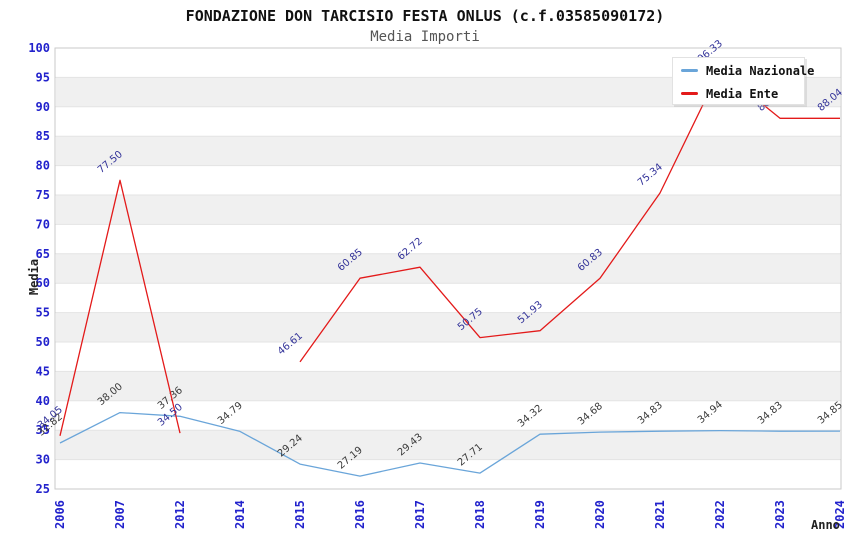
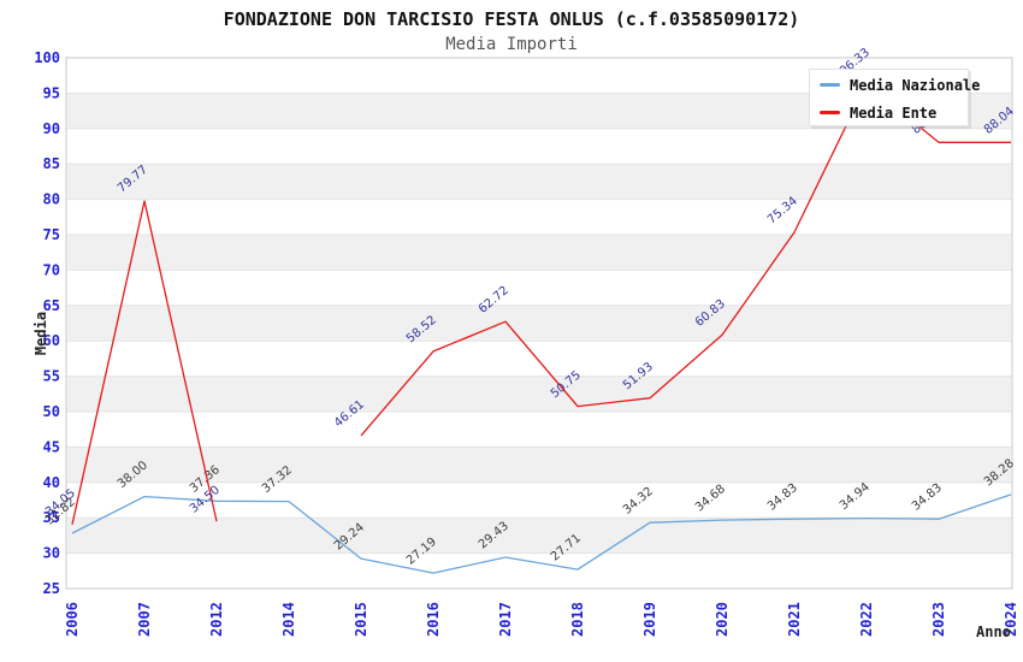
Media Ente/2007: 77.50 -> 79.77
Media Nazionale/2014: 34.79 -> 37.32
Media Ente/2016: 60.85 -> 58.52
Media Nazionale/2024: 34.85 -> 38.28
